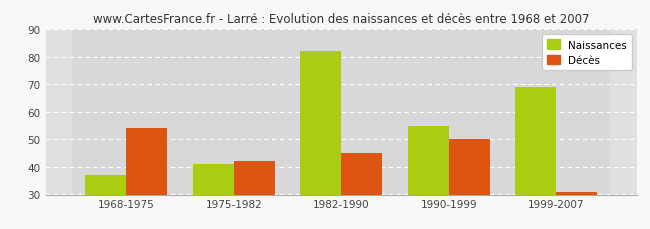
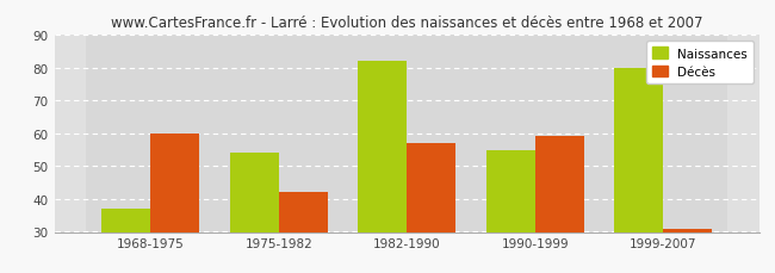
Décès/1968-1975: 54 -> 60
Naissances/1975-1982: 41 -> 54
Décès/1982-1990: 45 -> 57
Décès/1990-1999: 50 -> 59
Naissances/1999-2007: 69 -> 80
